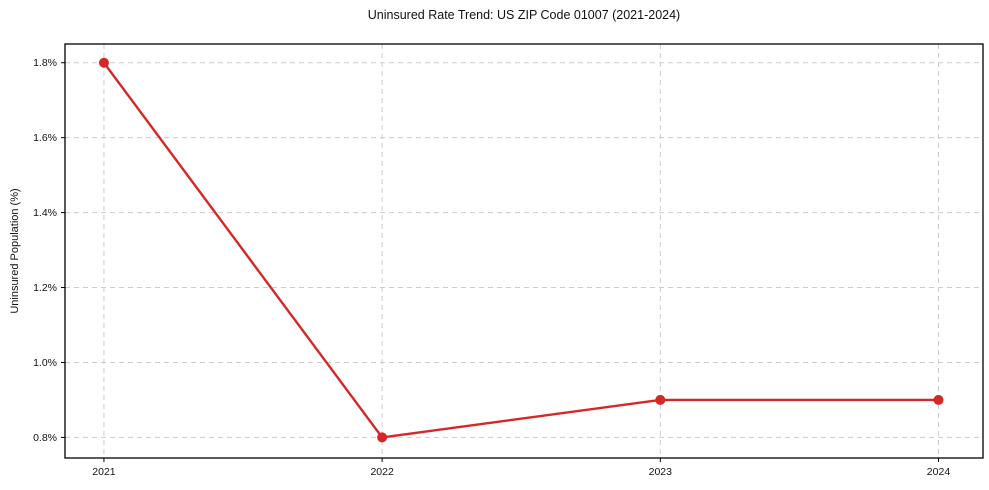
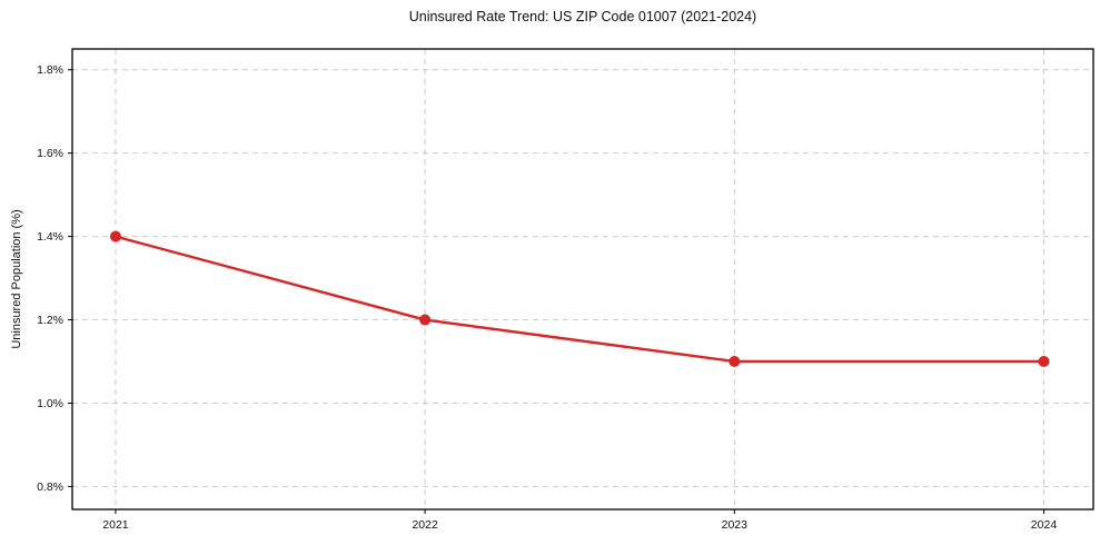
2021: 1.8% -> 1.4%
2022: 0.8% -> 1.2%
2023: 0.9% -> 1.1%
2024: 0.9% -> 1.1%
